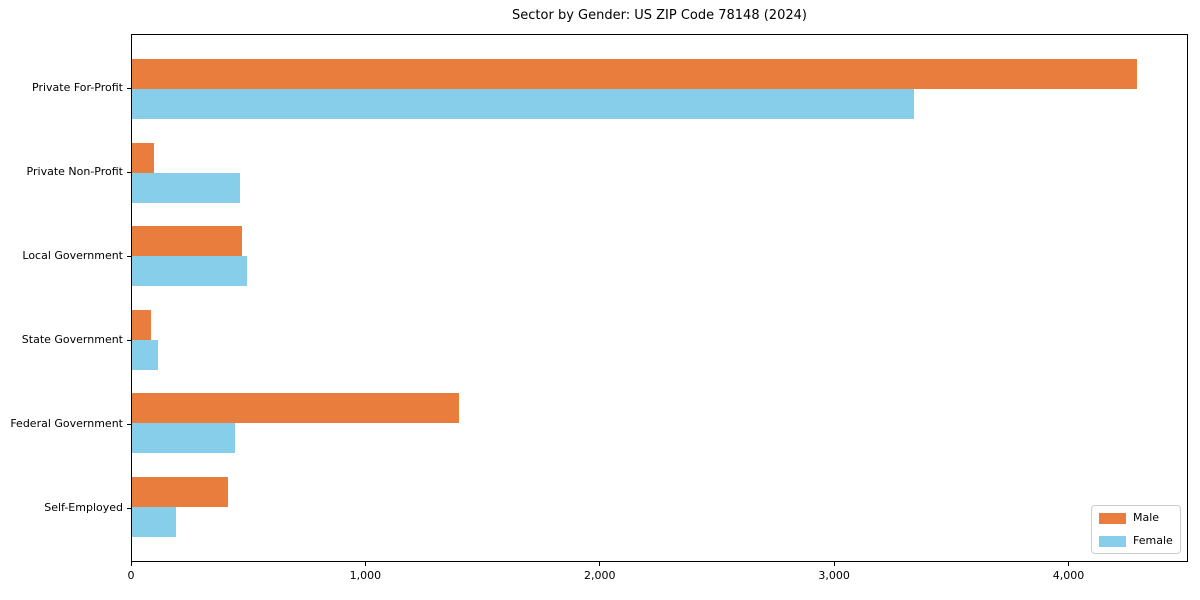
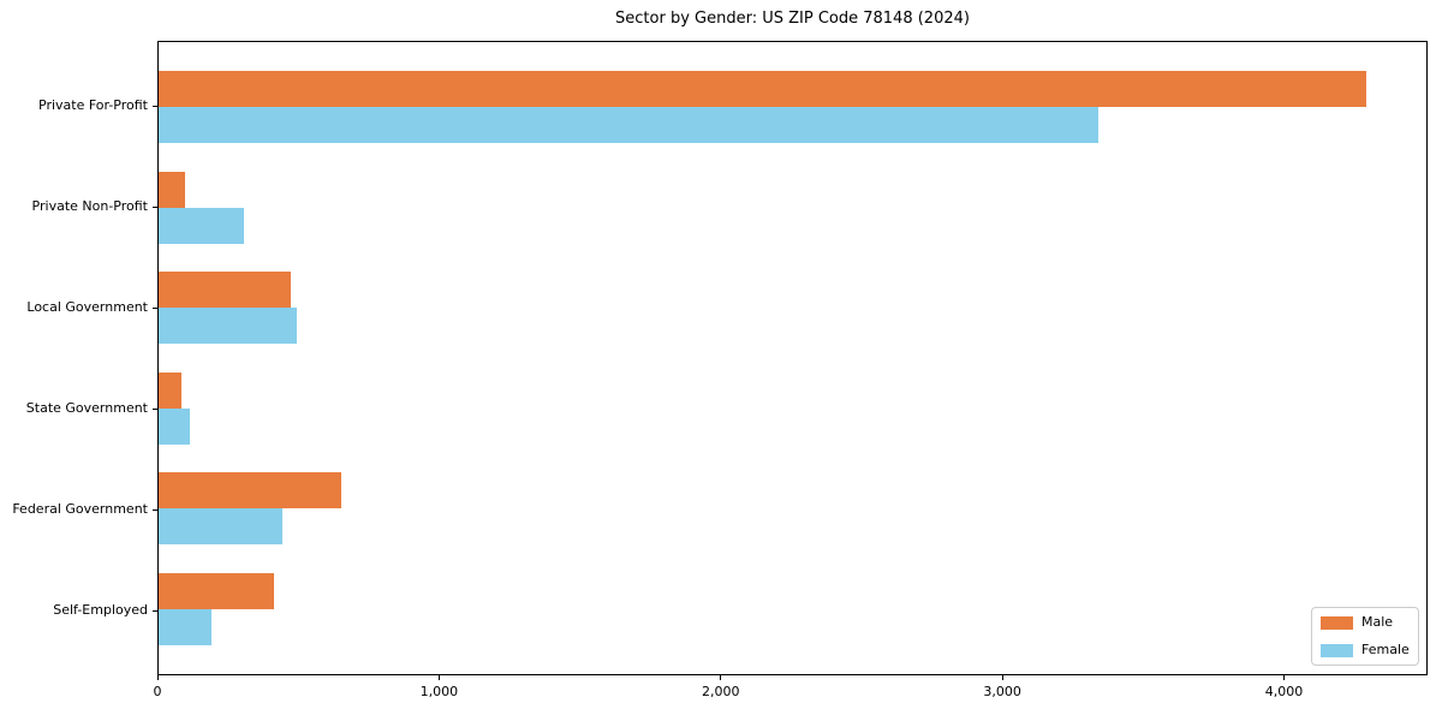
Female/Private Non-Profit: 460 -> 300
Male/Federal Government: 1400 -> 650
